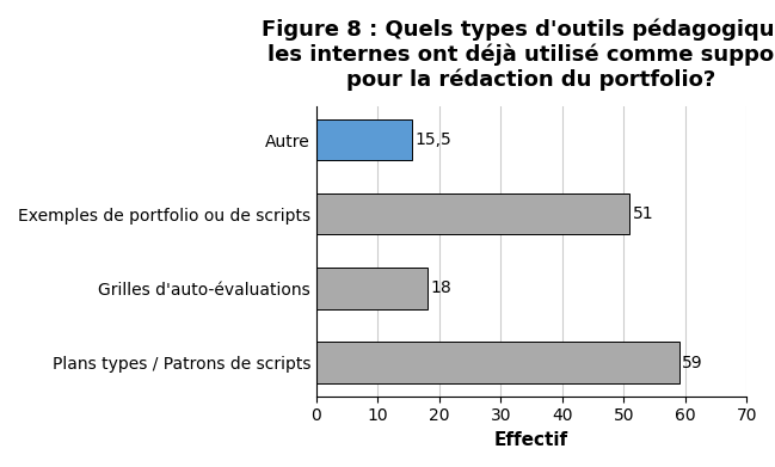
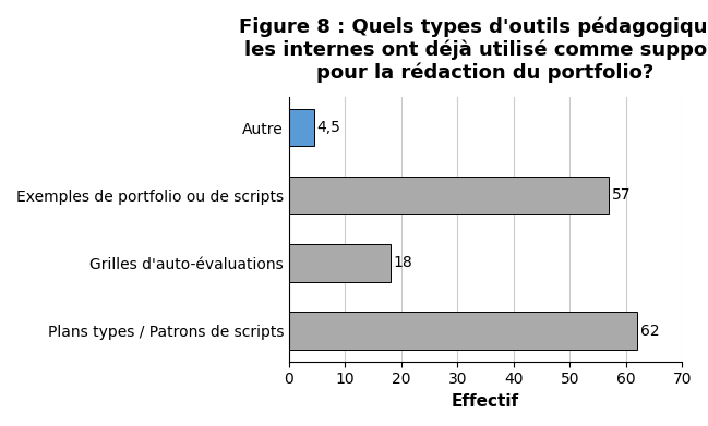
Autre: 15,5 -> 4,5
Exemples de portfolio ou de scripts: 51 -> 57
Plans types / Patrons de scripts: 59 -> 62
